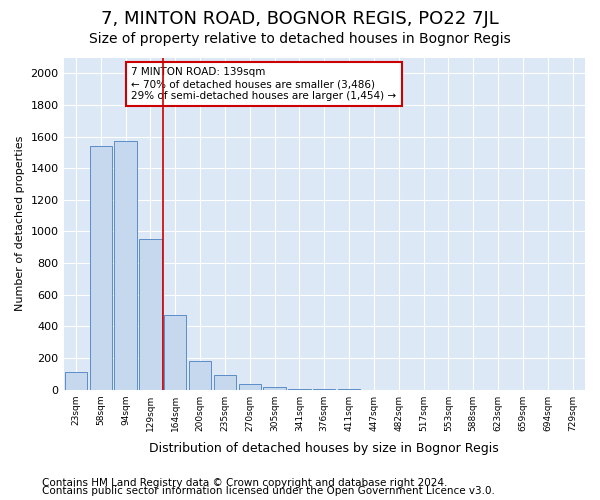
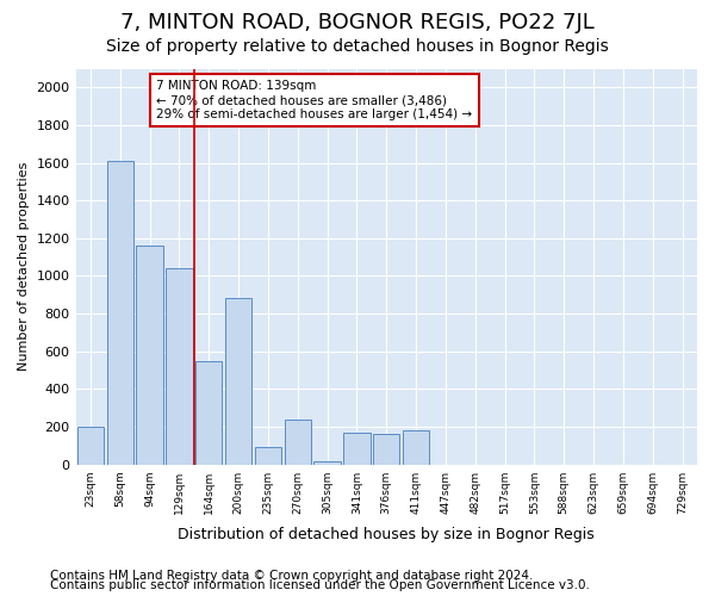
23sqm: 110 -> 200
58sqm: 1540 -> 1610
94sqm: 1570 -> 1160
129sqm: 950 -> 1040
164sqm: 480 -> 550
200sqm: 180 -> 880
270sqm: 40 -> 240
341sqm: 0 -> 170
376sqm: 0 -> 160
411sqm: 0 -> 180
